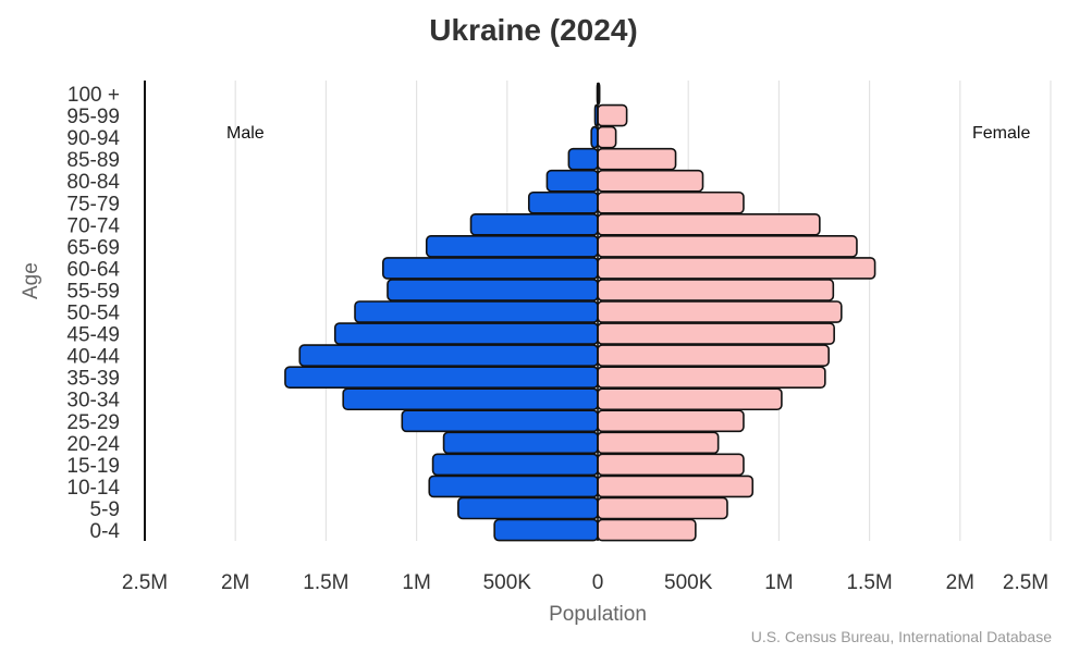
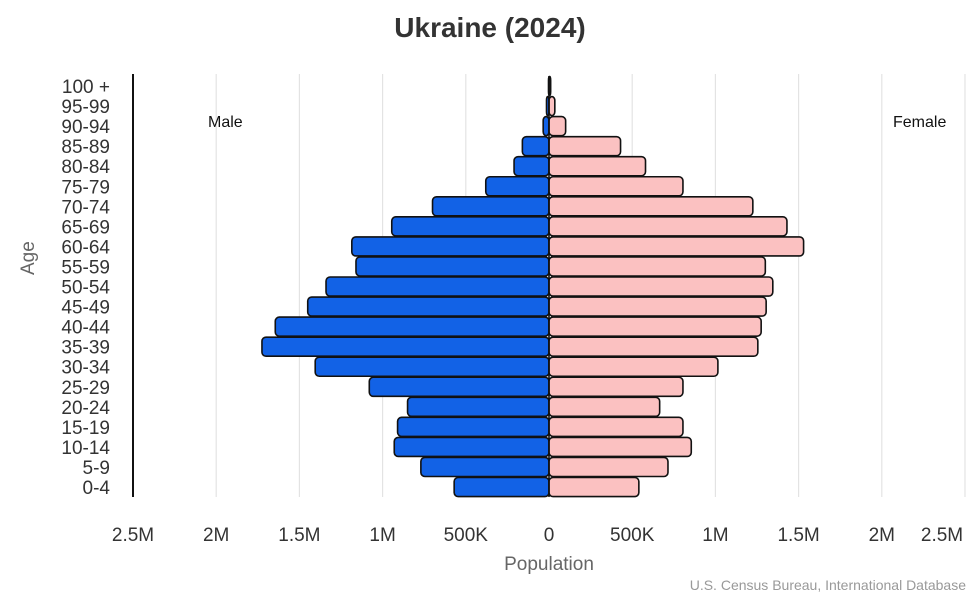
Female/95-99: 0,16M -> 0,04M
Male/80-84: 0,28M -> 0,21M
